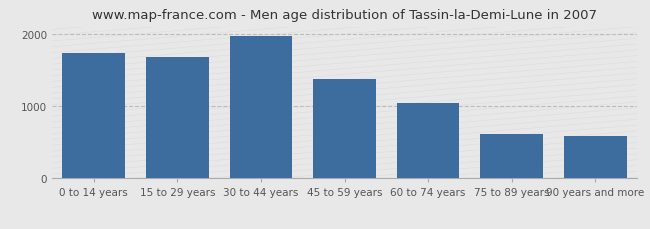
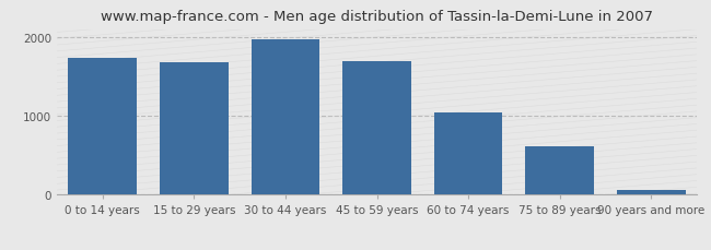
45 to 59 years: 1380 -> 1700
90 years and more: 580 -> 60
